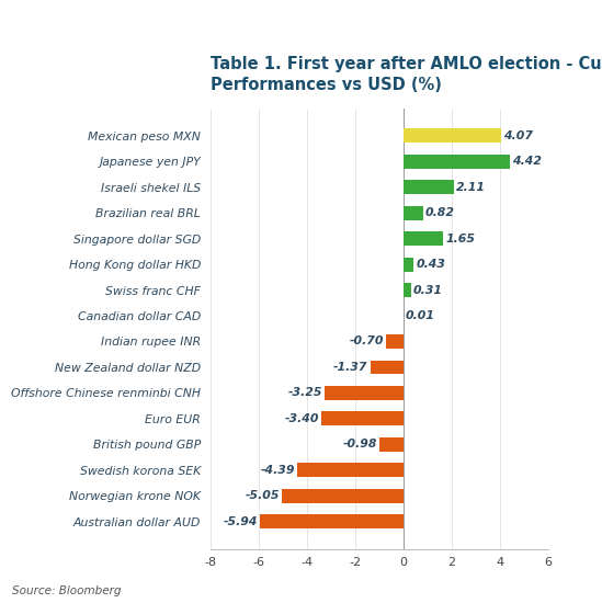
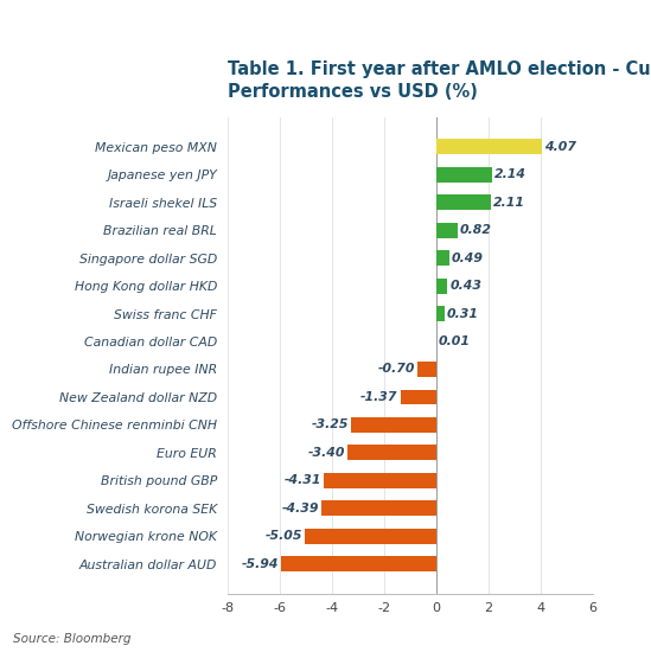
Japanese yen JPY: 4.42 -> 2.14
Singapore dollar SGD: 1.65 -> 0.49
British pound GBP: -0.98 -> -4.31
